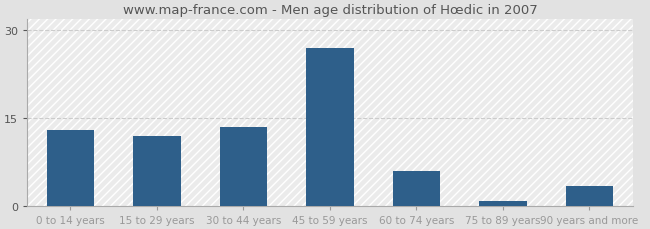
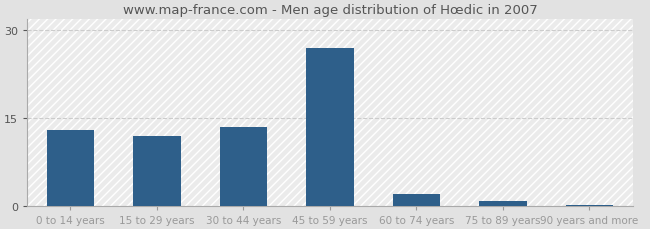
60 to 74 years: 6.0 -> 2.0
90 years and more: 3.4 -> 0.1
